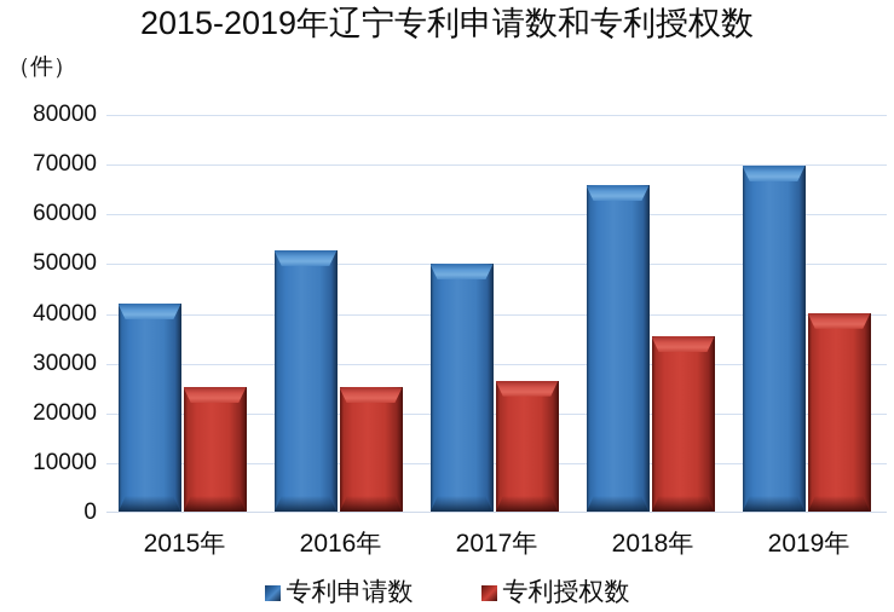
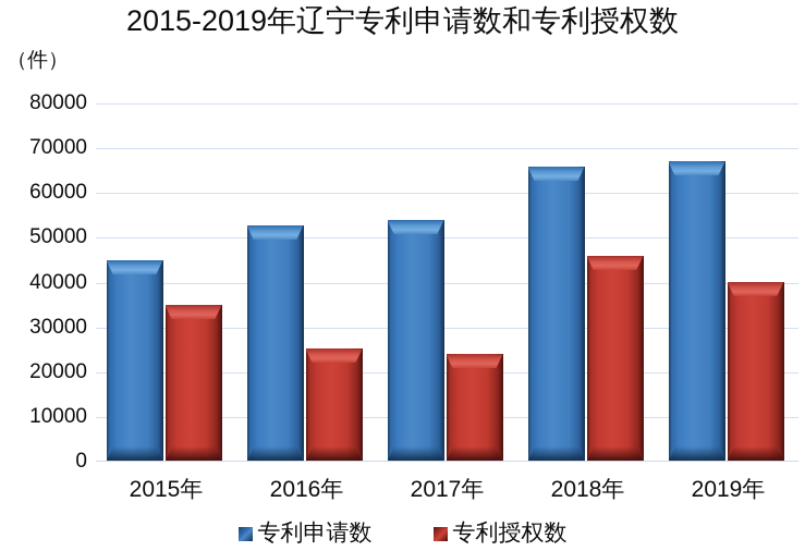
专利申请数/2015年: 42000 -> 45000
专利授权数/2015年: 25000 -> 35000
专利申请数/2017年: 50000 -> 54000
专利授权数/2017年: 27000 -> 24000
专利授权数/2018年: 35000 -> 46000
专利申请数/2019年: 70000 -> 67000
